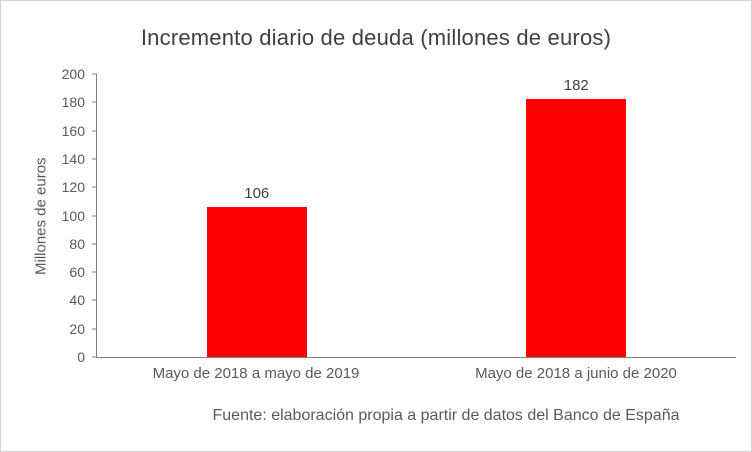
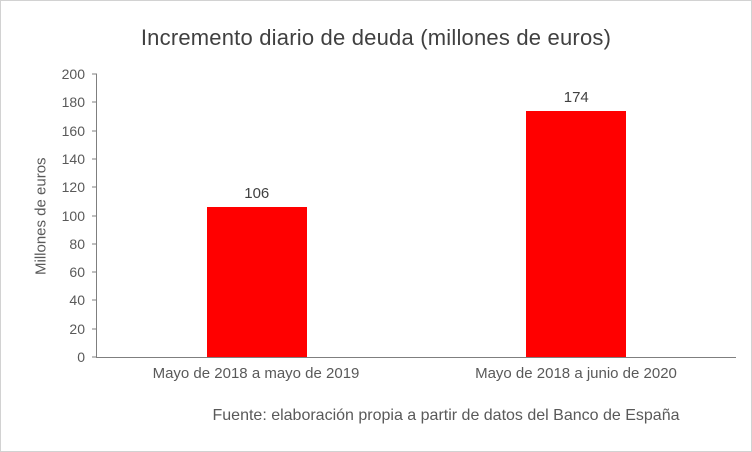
Mayo de 2018 a junio de 2020: 182 -> 174
